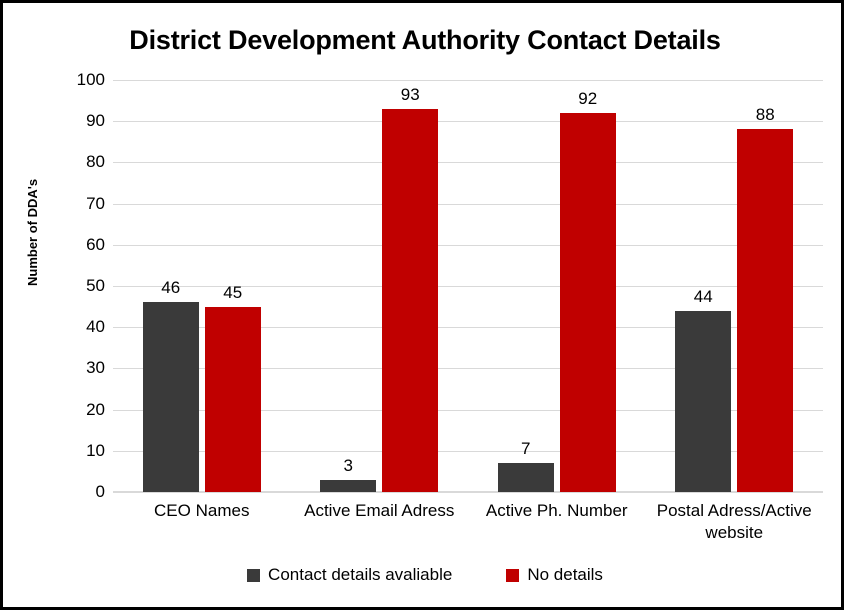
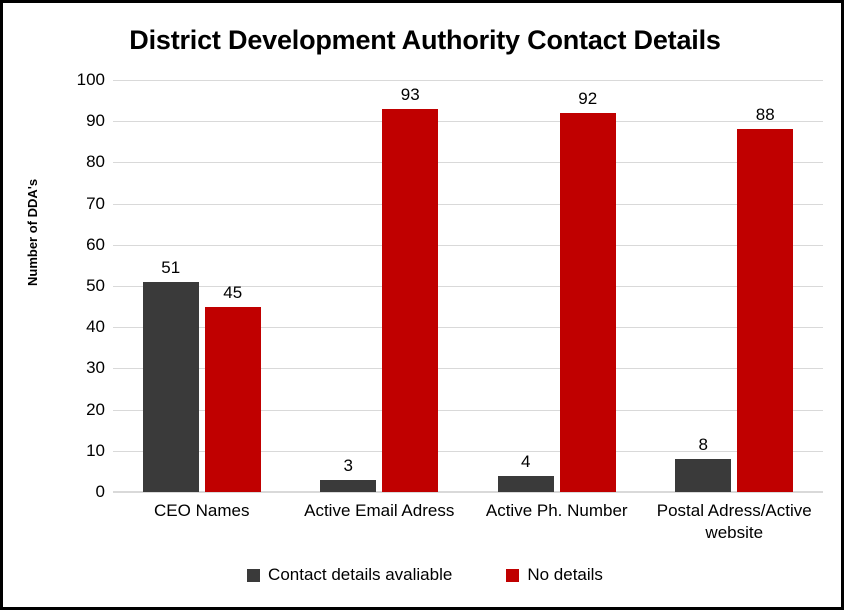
Contact details avaliable/CEO Names: 46 -> 51
Contact details avaliable/Active Ph. Number: 7 -> 4
Contact details avaliable/Postal Adress/Active website: 44 -> 8
